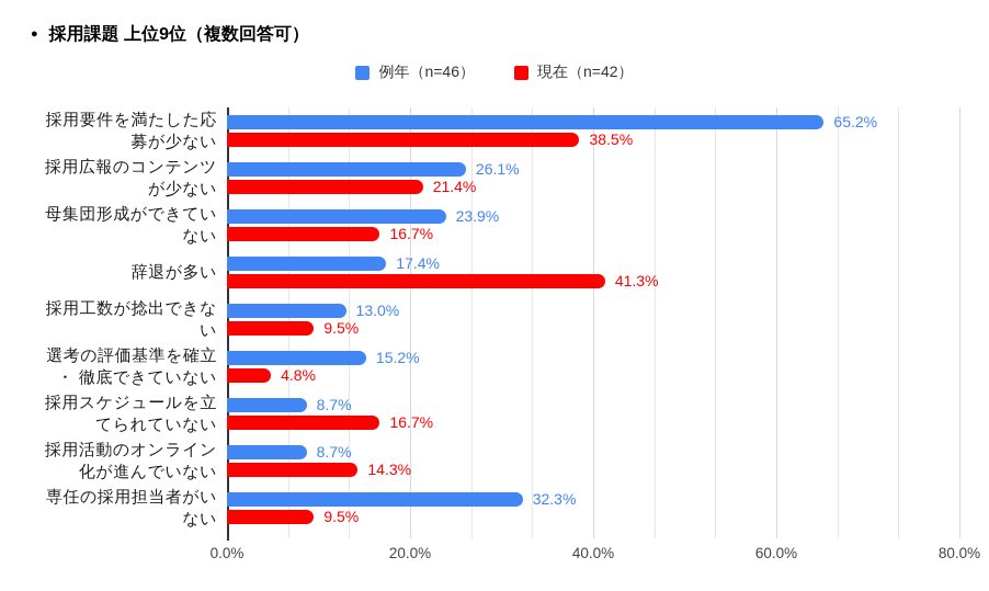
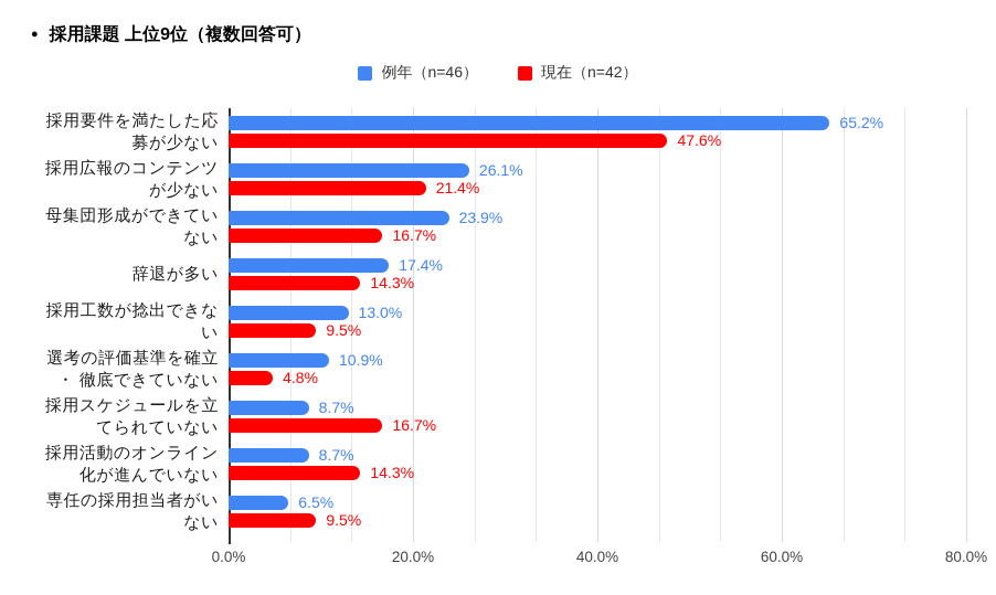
現在（n=42）/採用要件を満たした応募が少ない: 38.5% -> 47.6%
現在（n=42）/辞退が多い: 41.3% -> 14.3%
例年（n=46）/選考の評価基準を確立・徹底できていない: 15.2% -> 10.9%
例年（n=46）/専任の採用担当者がいない: 32.3% -> 6.5%
